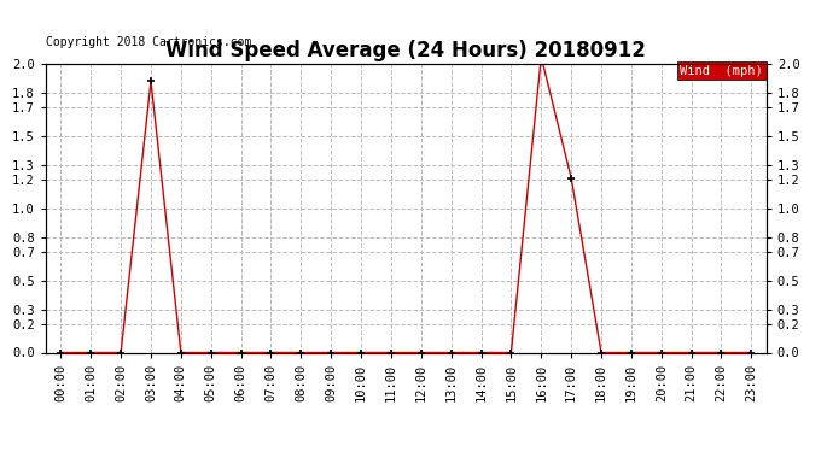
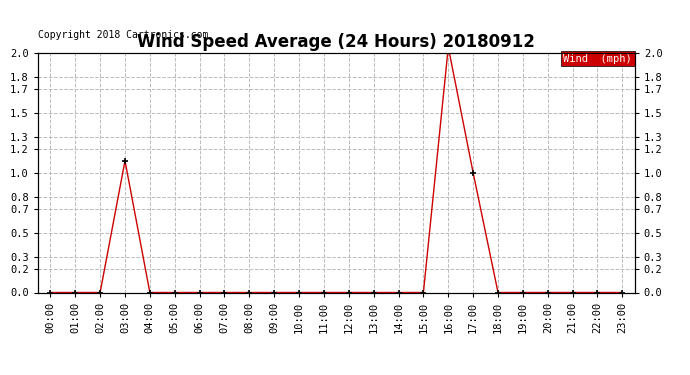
03:00: 1.88 -> 1.10
17:00: 1.21 -> 1.00
